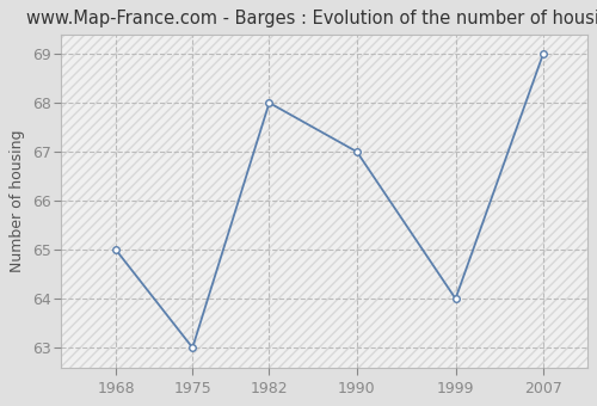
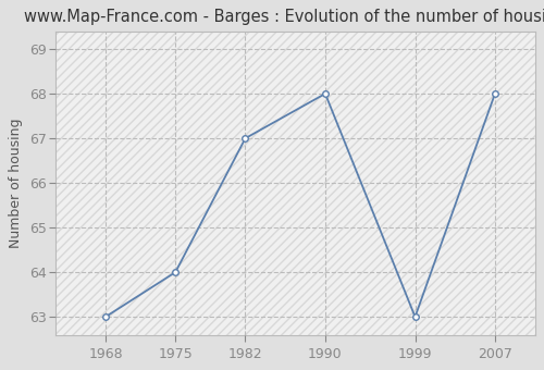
1968: 65 -> 63
1975: 63 -> 64
1982: 68 -> 67
1990: 67 -> 68
1999: 64 -> 63
2007: 69 -> 68
